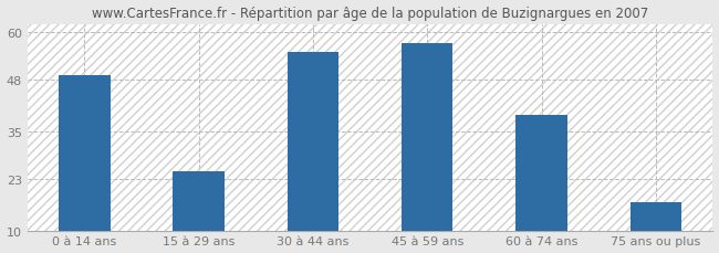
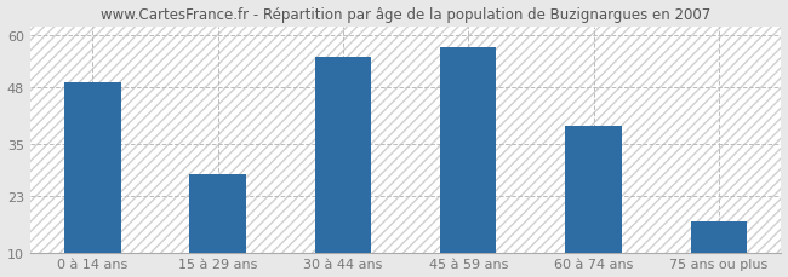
15 à 29 ans: 25 -> 28
